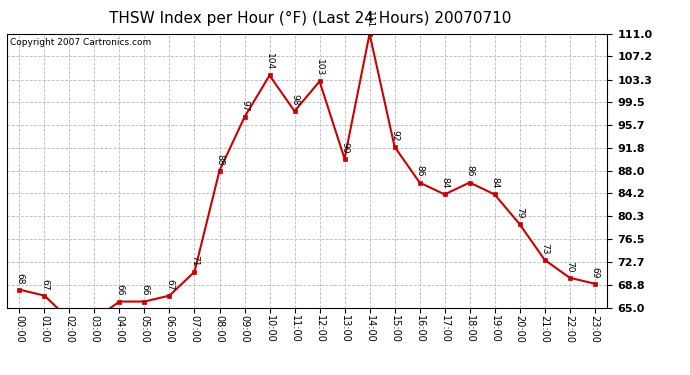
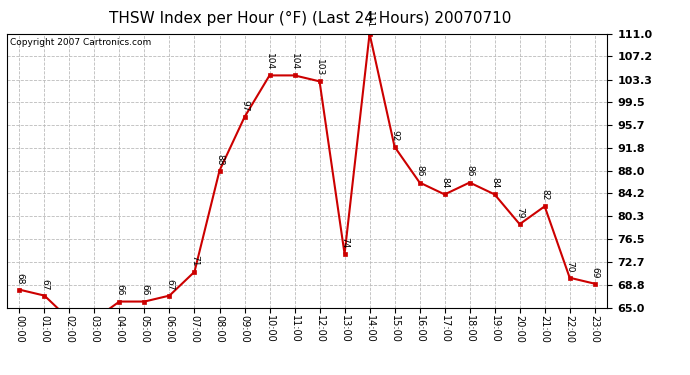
11:00: 98 -> 104
13:00: 90 -> 74
21:00: 73 -> 82
